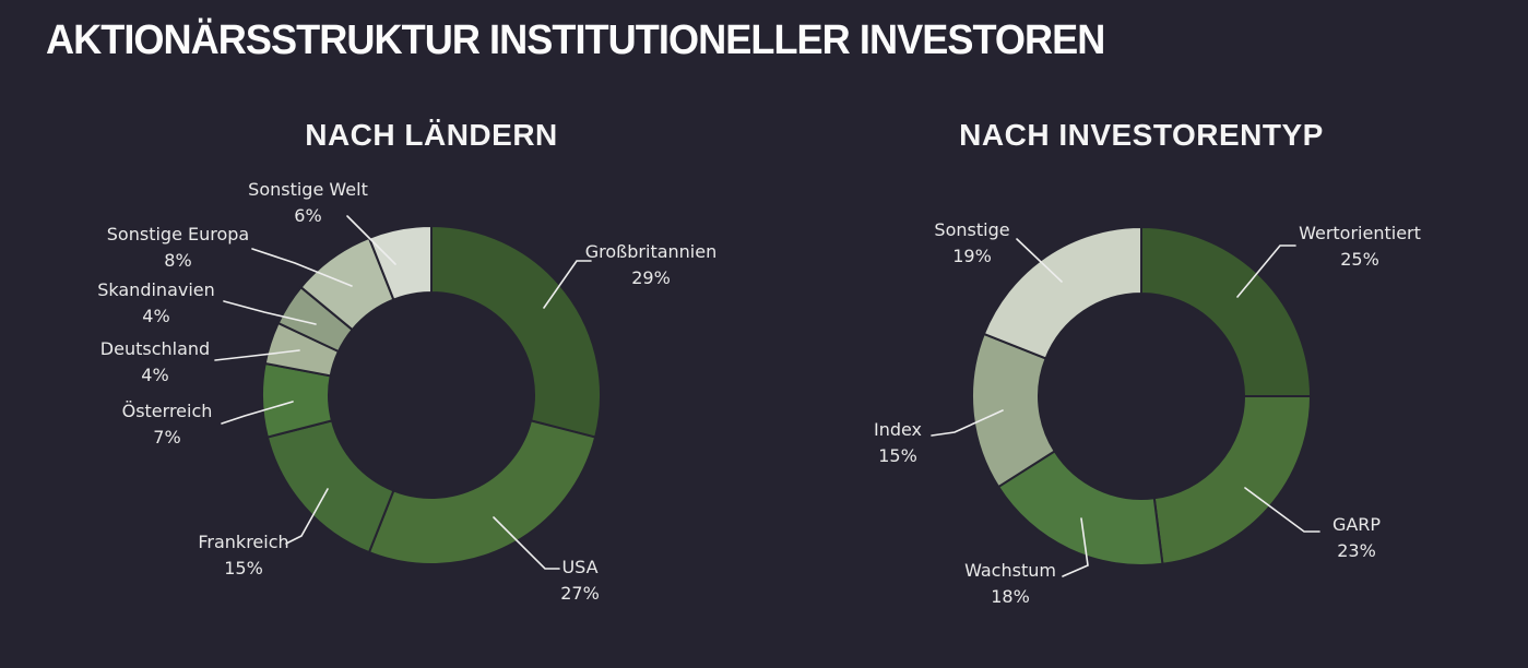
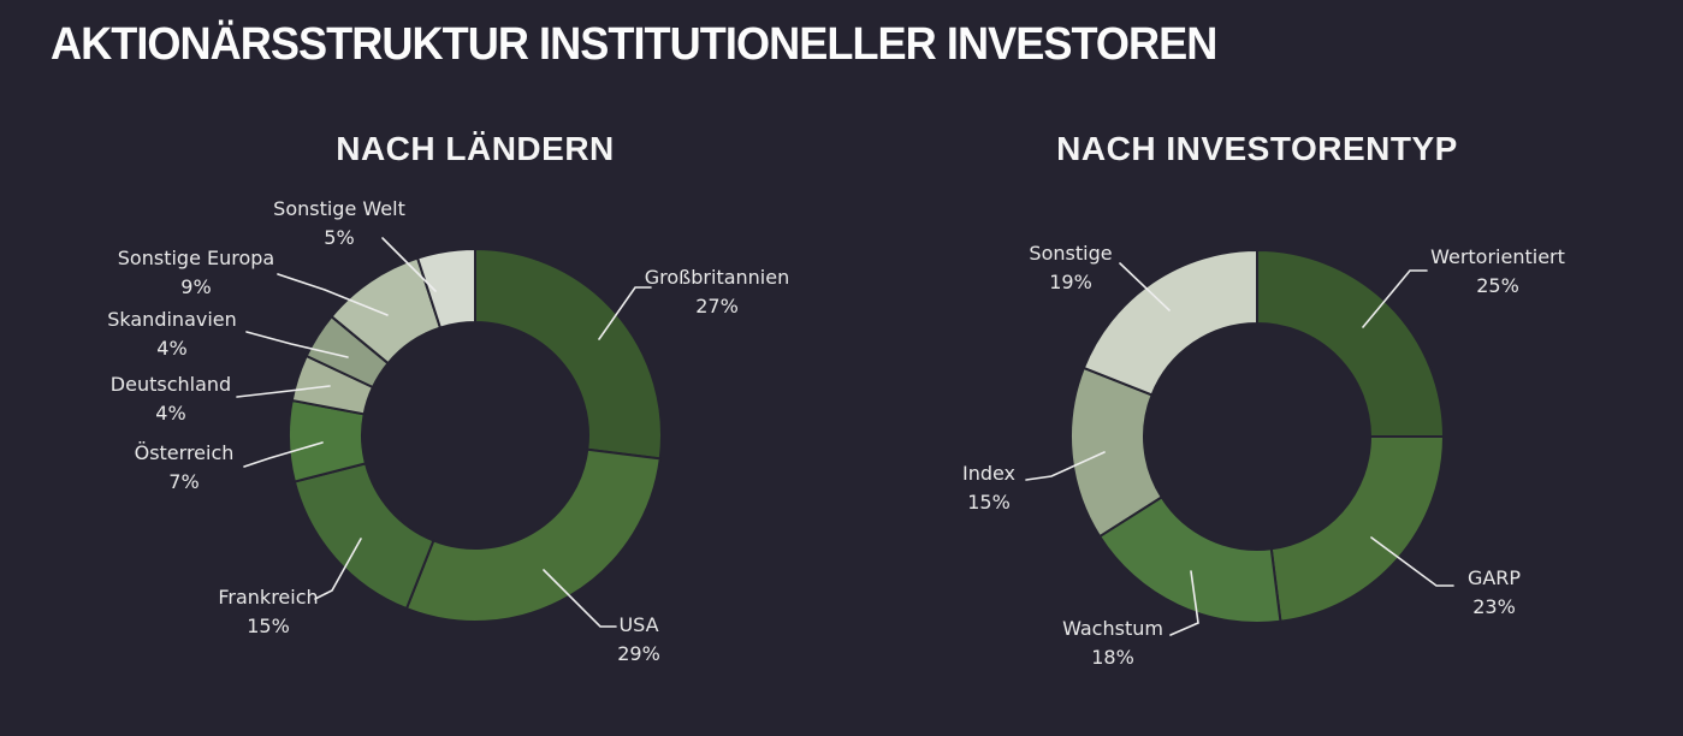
NACH LÄNDERN/Großbritannien: 29% -> 27%
NACH LÄNDERN/USA: 27% -> 29%
NACH LÄNDERN/Sonstige Europa: 8% -> 9%
NACH LÄNDERN/Sonstige Welt: 6% -> 5%
